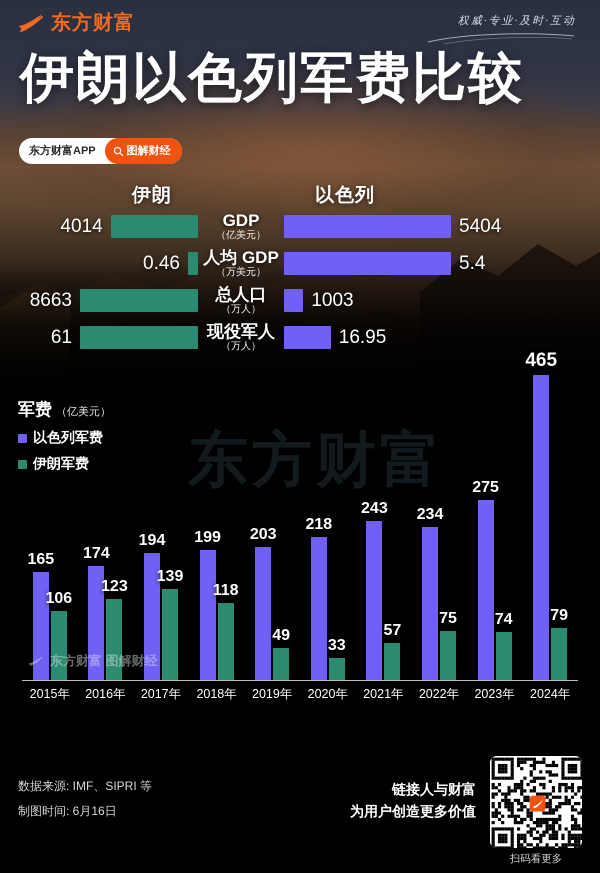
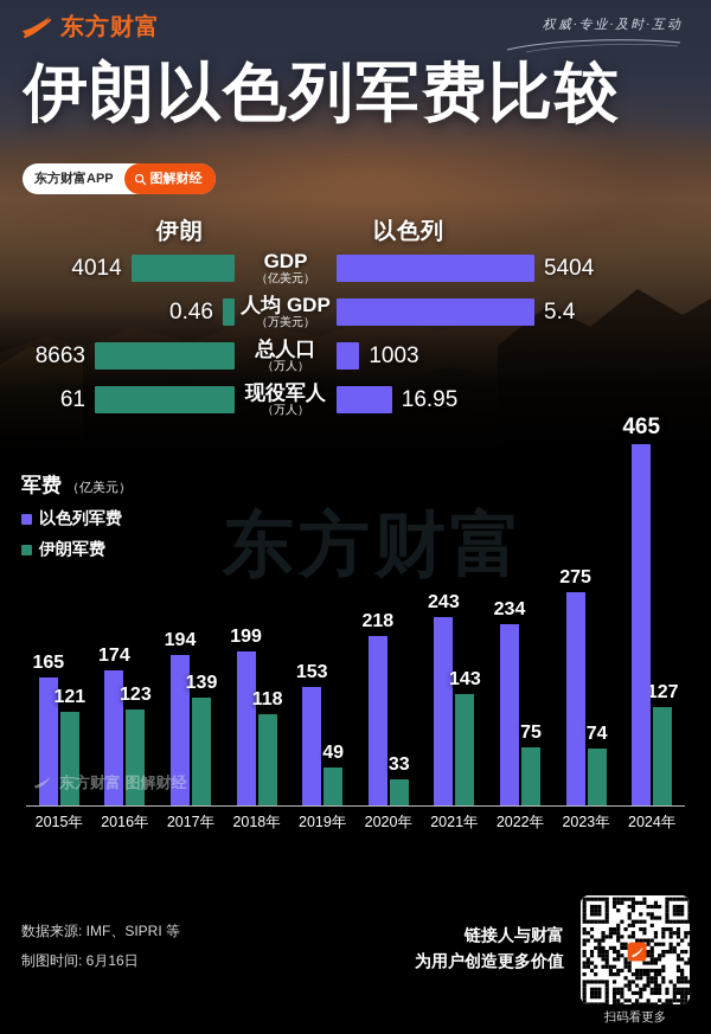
伊朗军费/2015年: 106 -> 121
以色列军费/2019年: 203 -> 153
伊朗军费/2021年: 57 -> 143
伊朗军费/2024年: 79 -> 127
